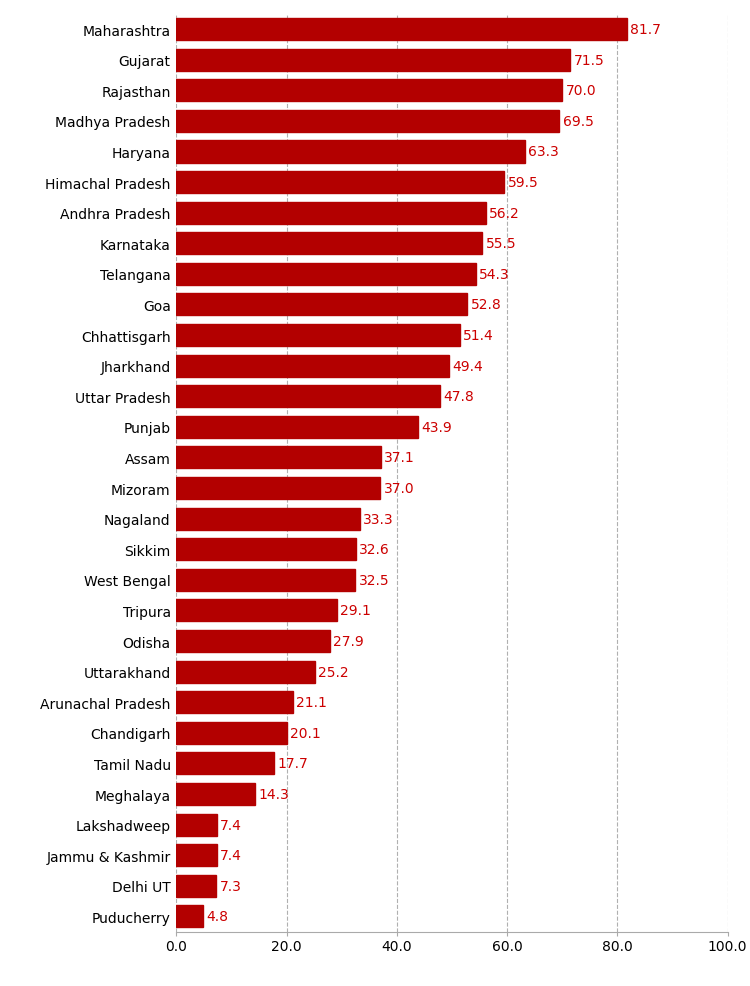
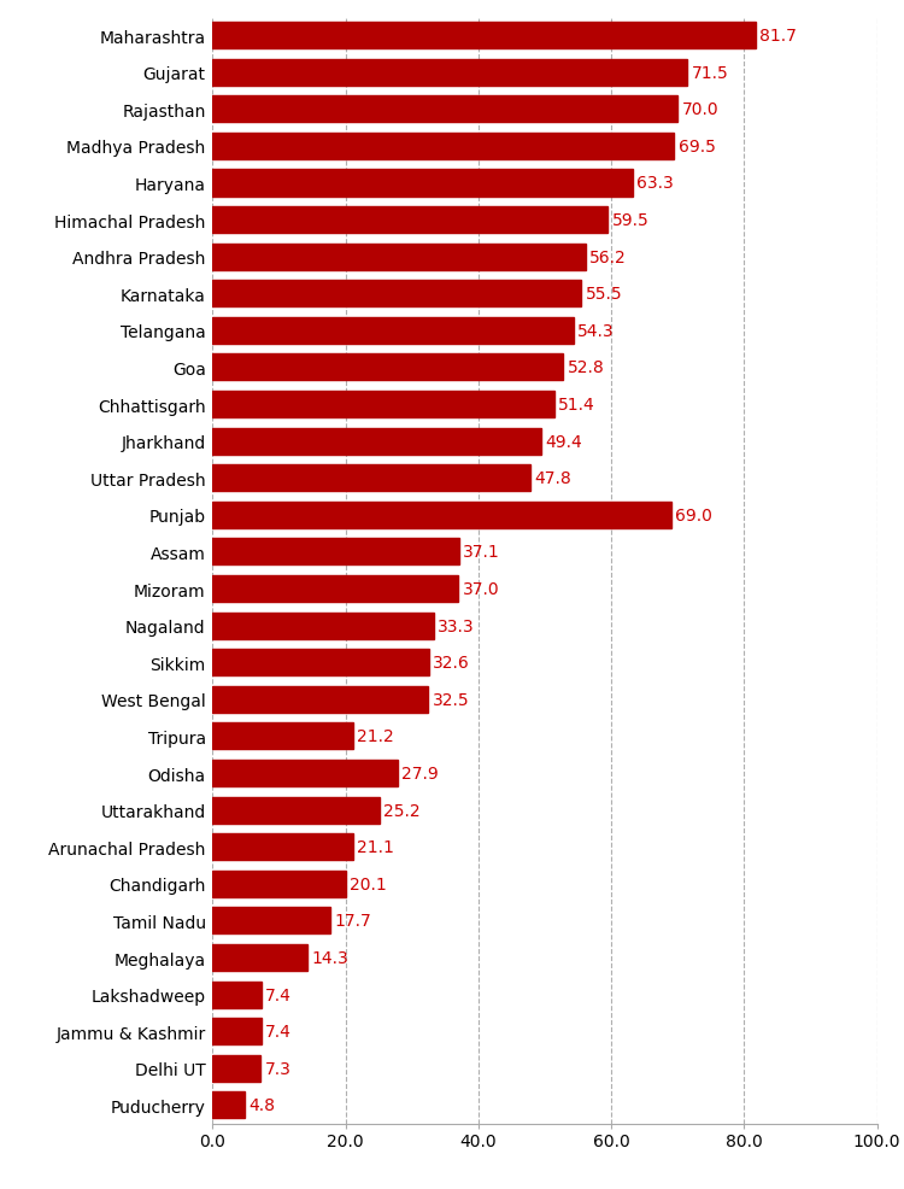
Punjab: 43.9 -> 69.0
Tripura: 29.1 -> 21.2
